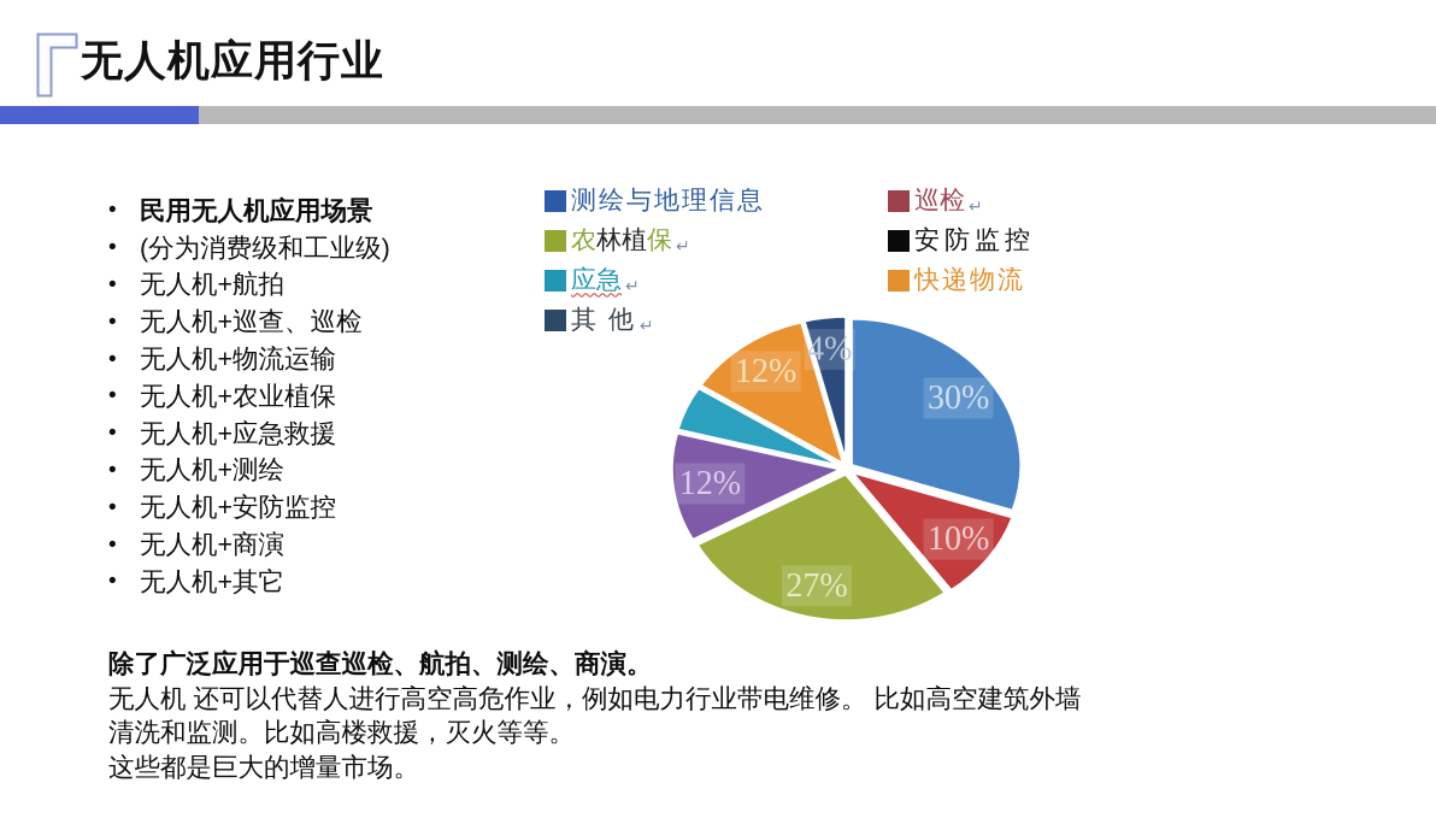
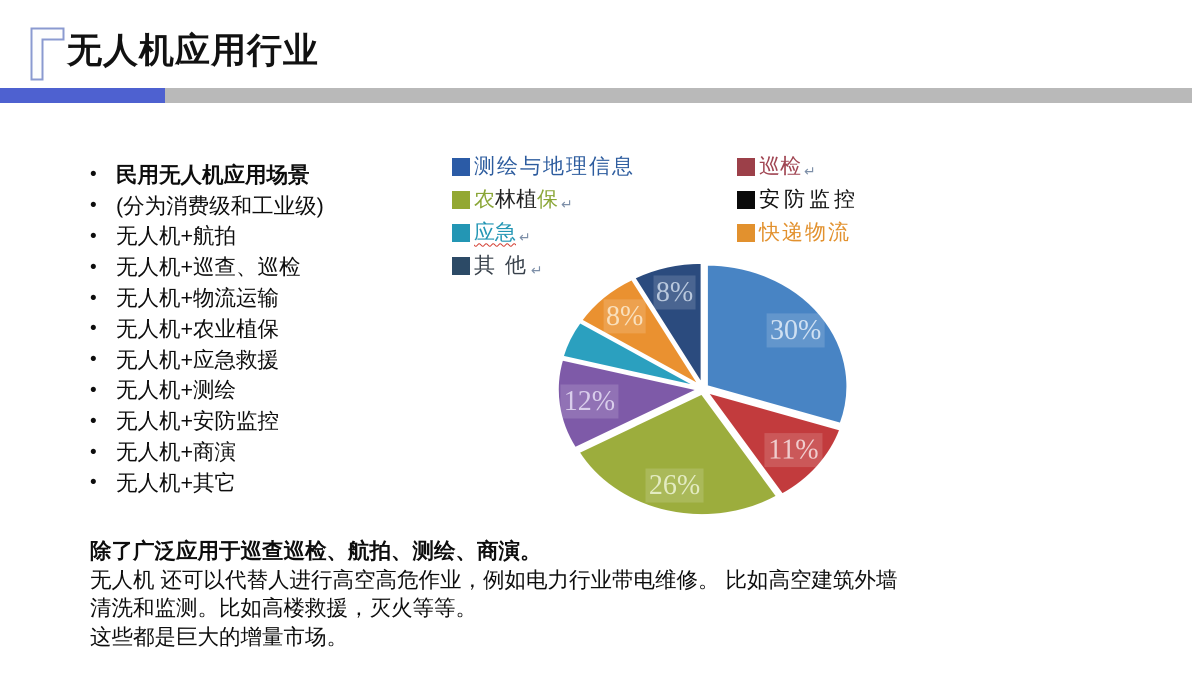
巡检: 10% -> 11%
农林植保: 27% -> 26%
快递物流: 12% -> 8%
其他: 4% -> 8%
